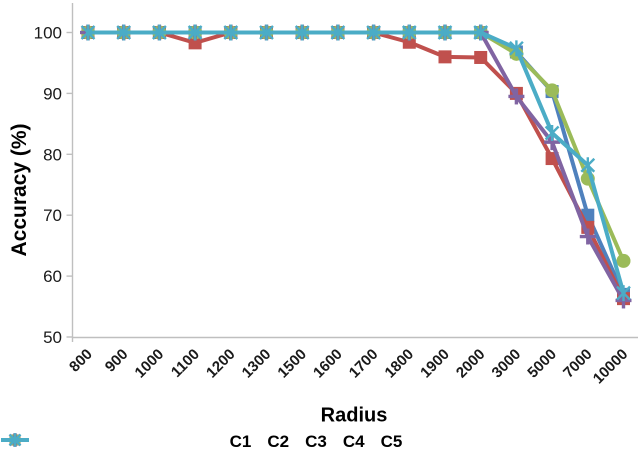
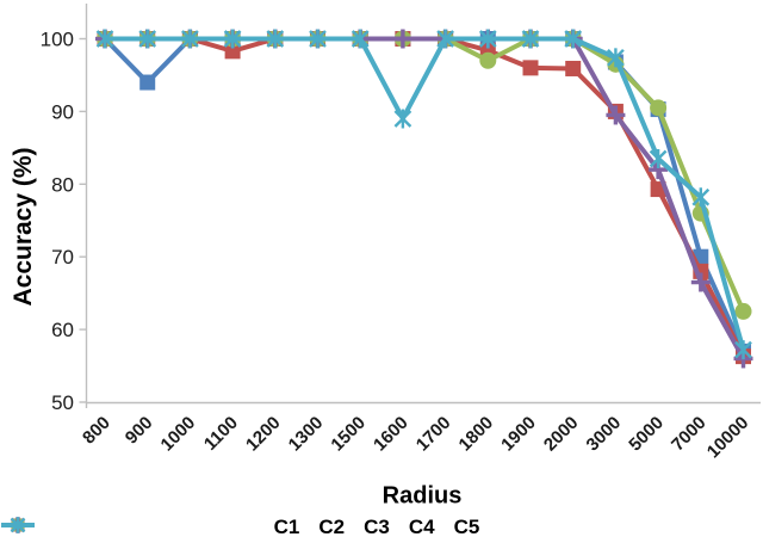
C1/900: 100 -> 94
C5/1600: 100 -> 89
C3/1800: 100 -> 97
